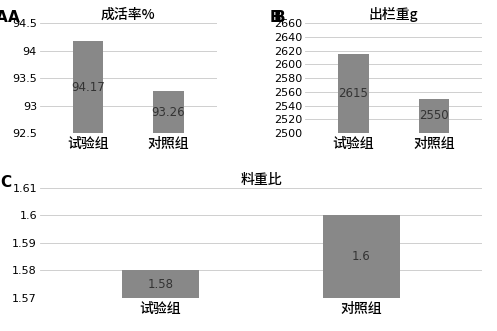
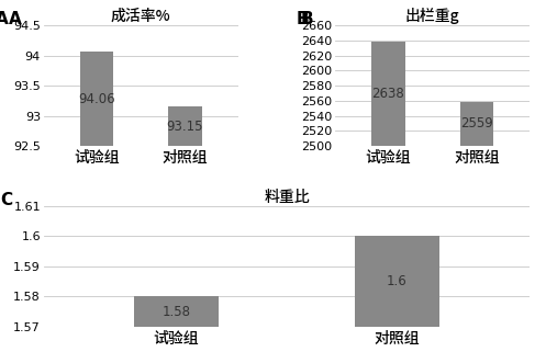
成活率%/试验组: 94.17 -> 94.06
成活率%/对照组: 93.26 -> 93.15
出栏重g/试验组: 2615 -> 2638
出栏重g/对照组: 2550 -> 2559
